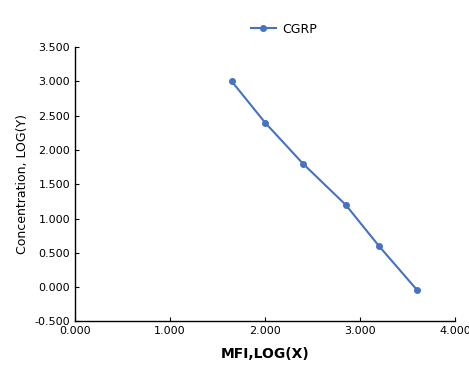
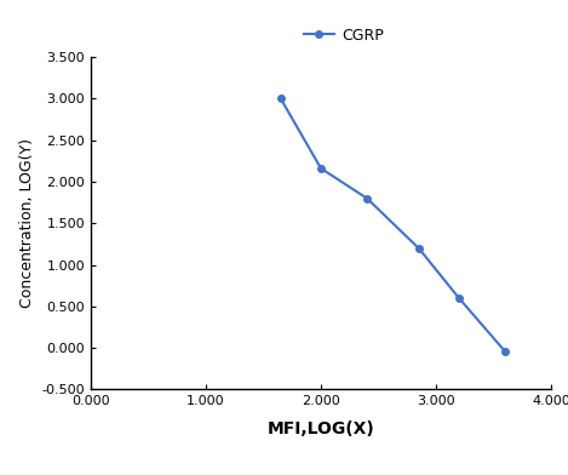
2.000: 2.40 -> 2.16
